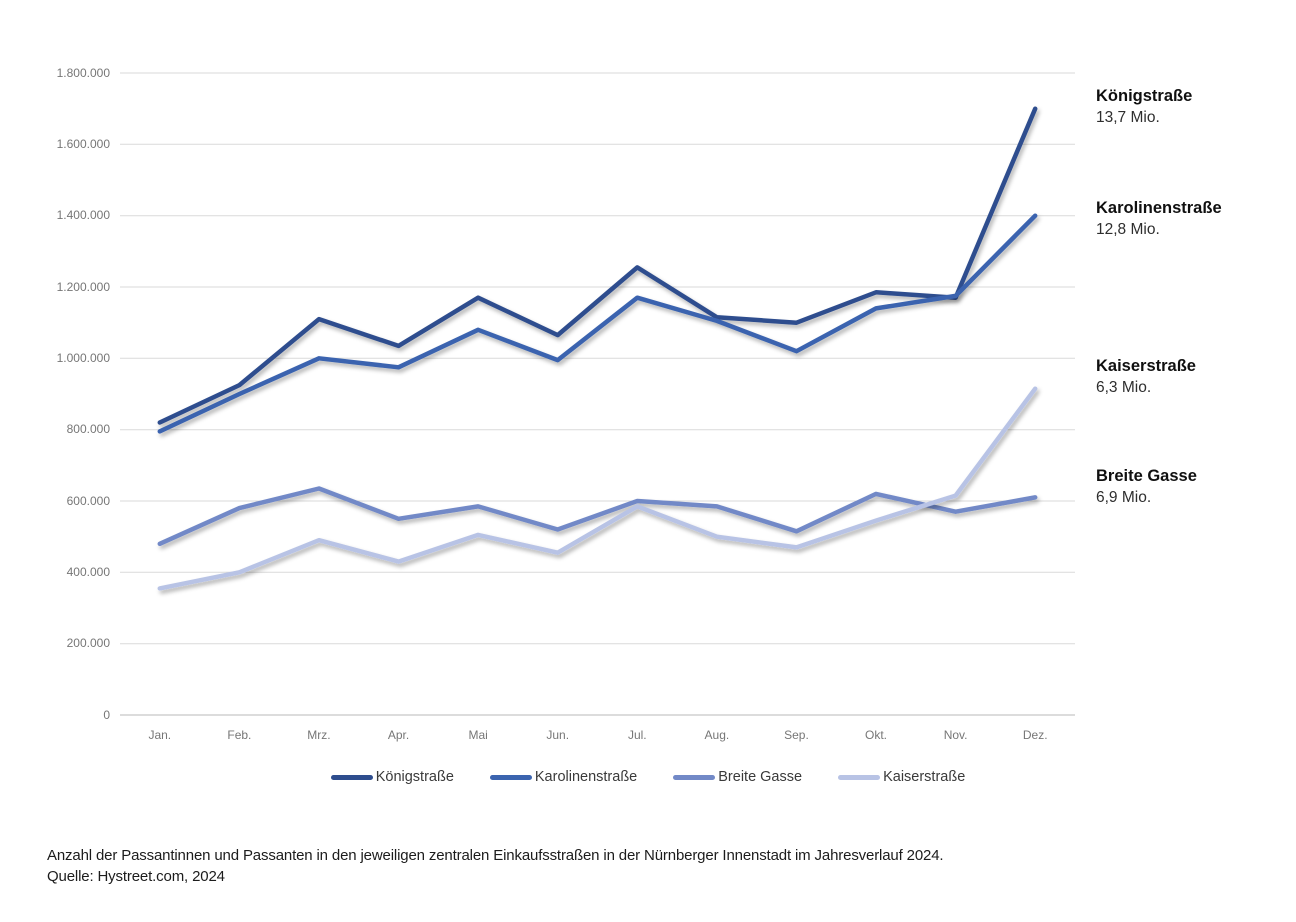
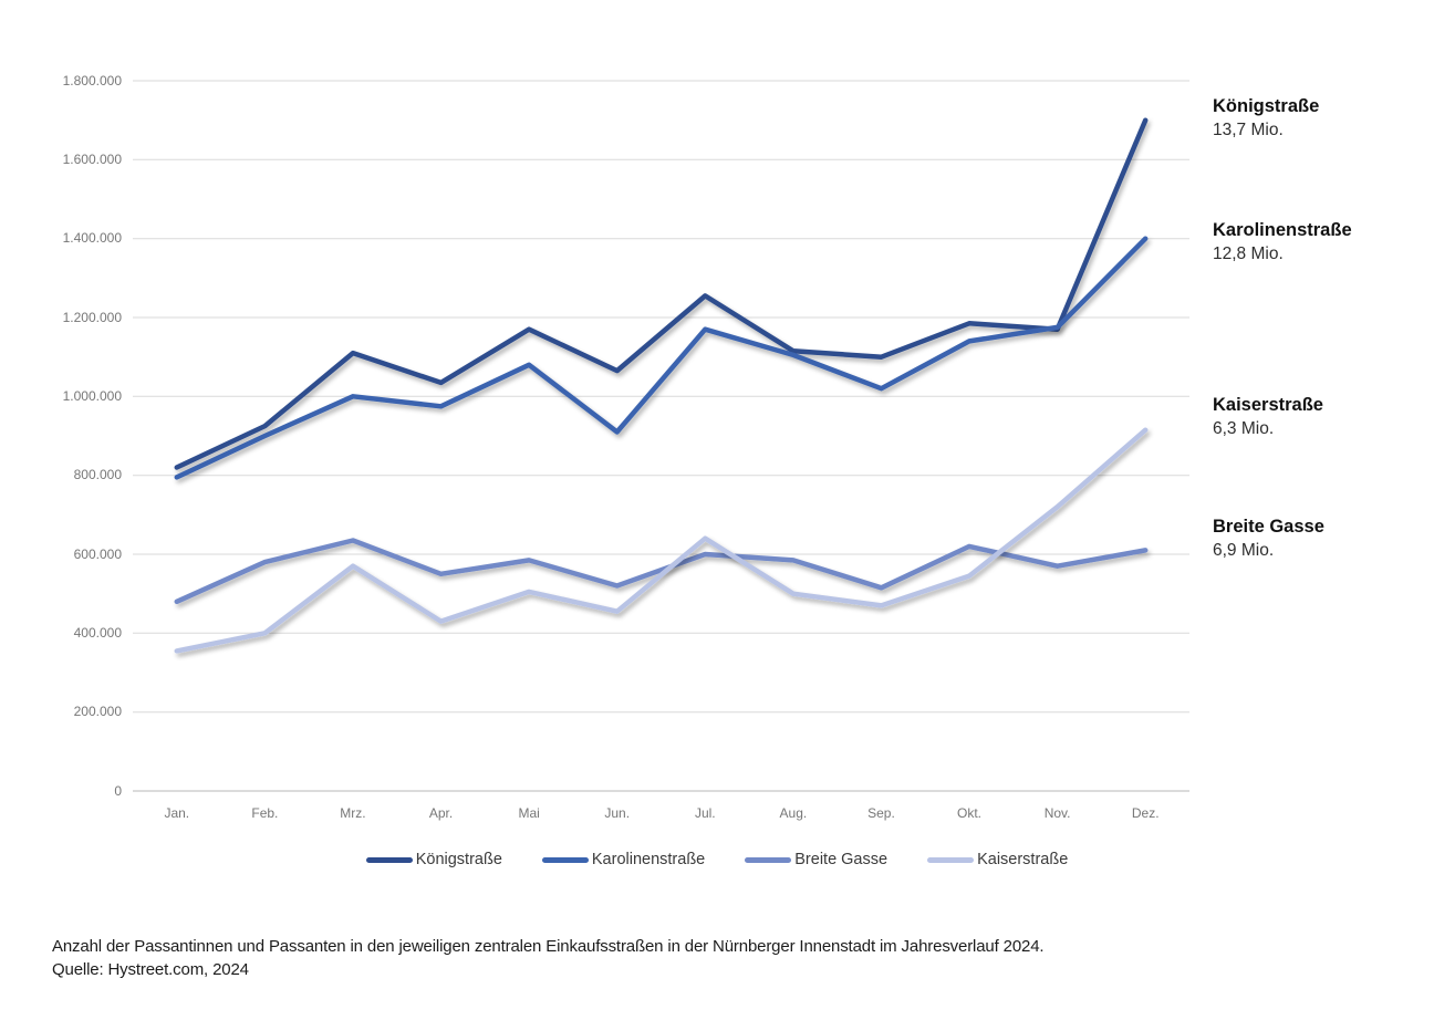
Kaiserstraße/Mrz.: 490000 -> 570000
Karolinenstraße/Jun.: 1000000 -> 910000
Kaiserstraße/Jul.: 580000 -> 640000
Kaiserstraße/Nov.: 620000 -> 720000
